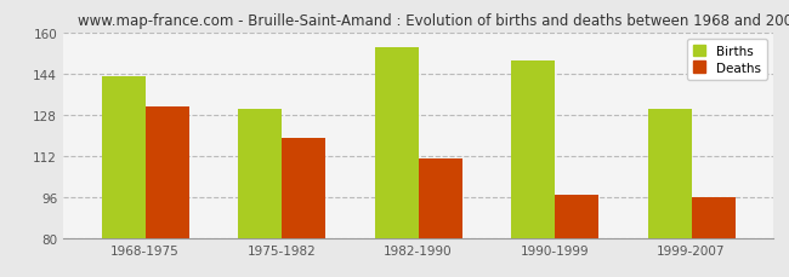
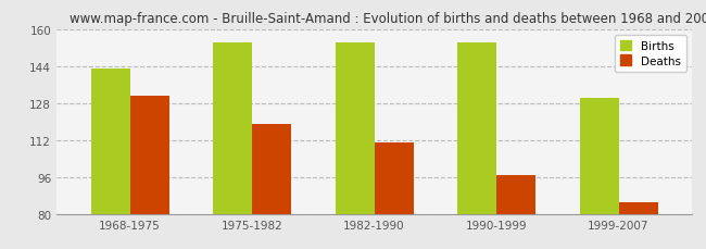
Births/1975-1982: 130 -> 154
Births/1990-1999: 149 -> 154
Deaths/1999-2007: 96 -> 85
